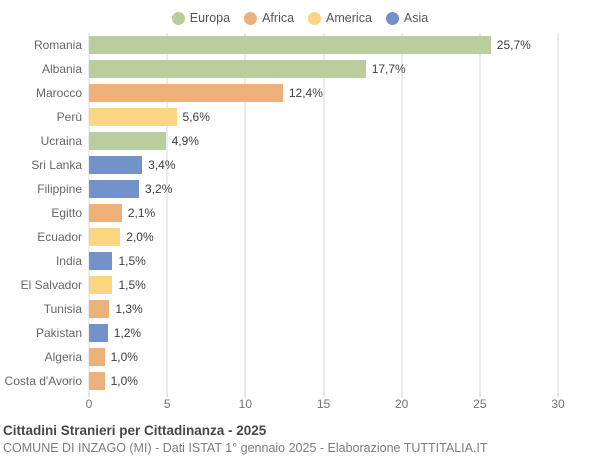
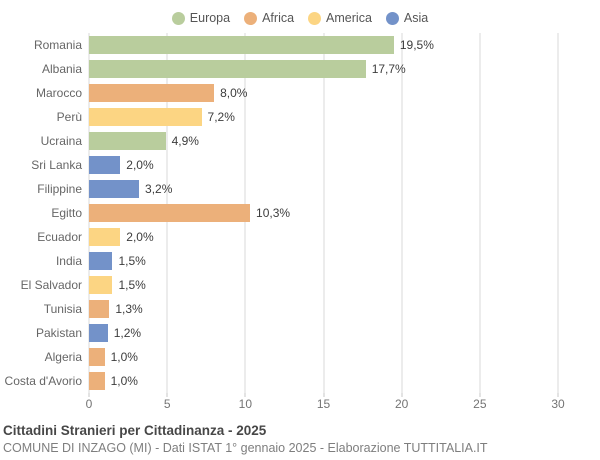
Romania: 25,7% -> 19,5%
Marocco: 12,4% -> 8,0%
Perù: 5,6% -> 7,2%
Sri Lanka: 3,4% -> 2,0%
Egitto: 2,1% -> 10,3%
